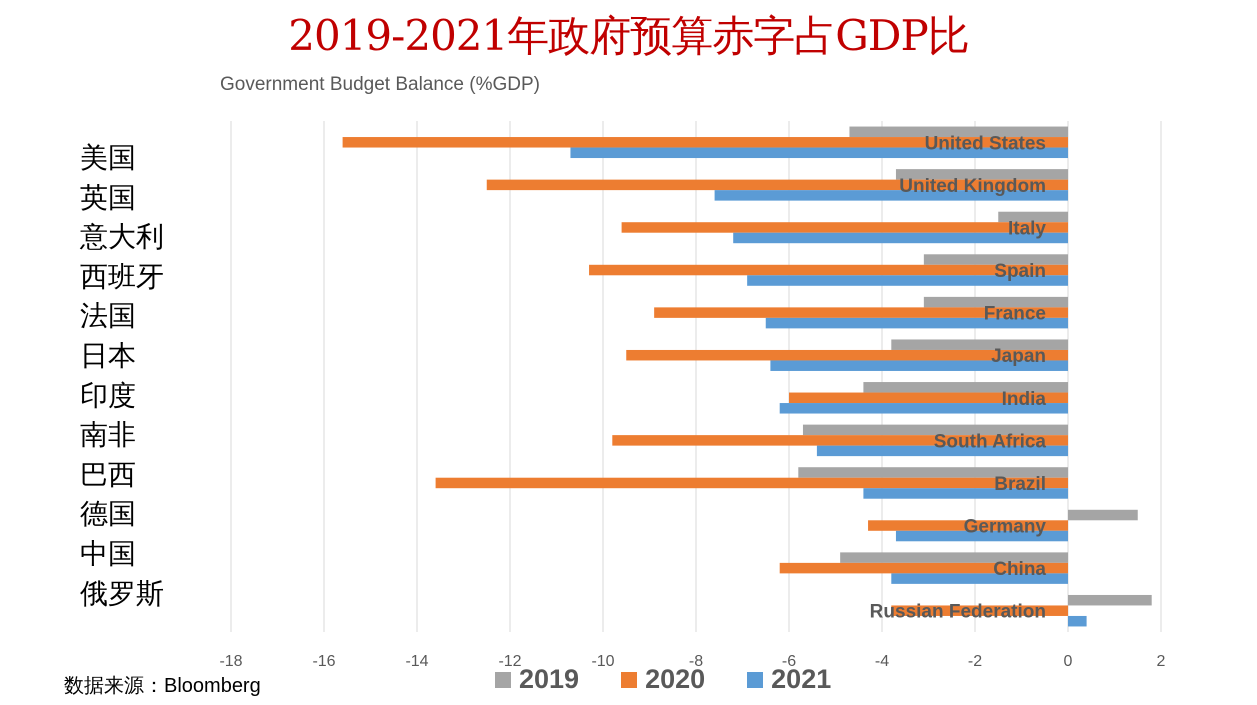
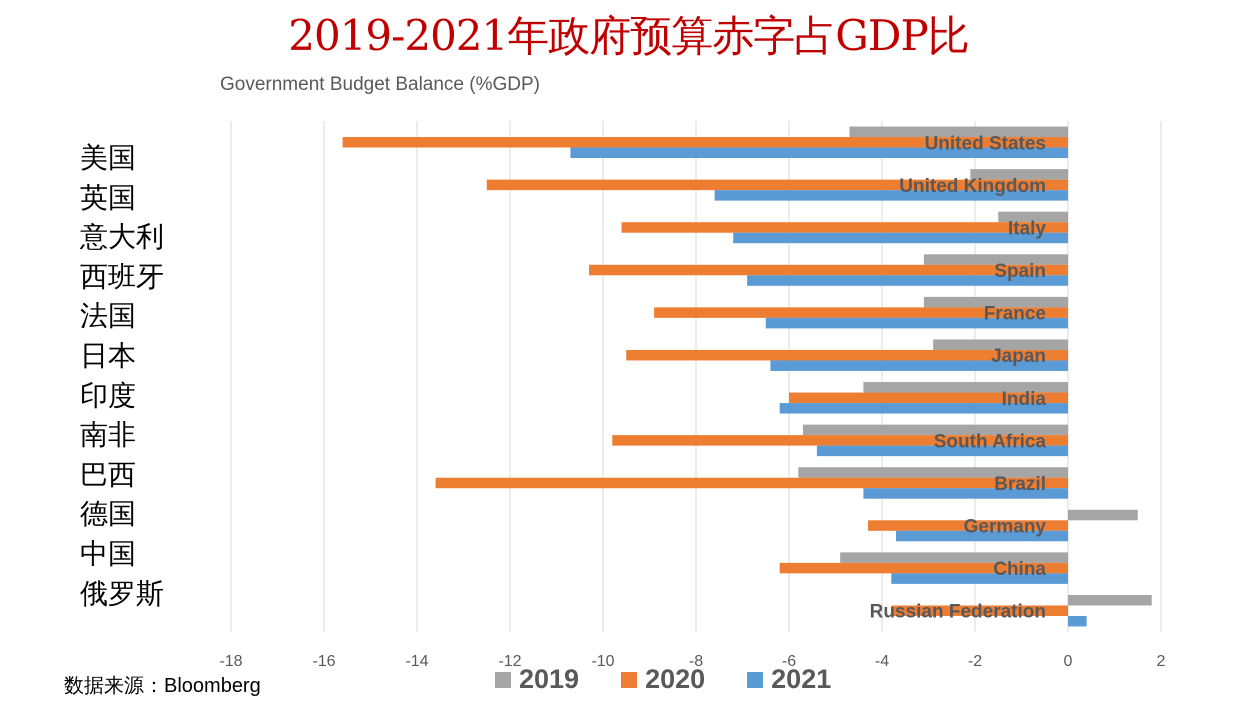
2019/United Kingdom: -3.7 -> -2.1
2019/Japan: -3.8 -> -2.9
